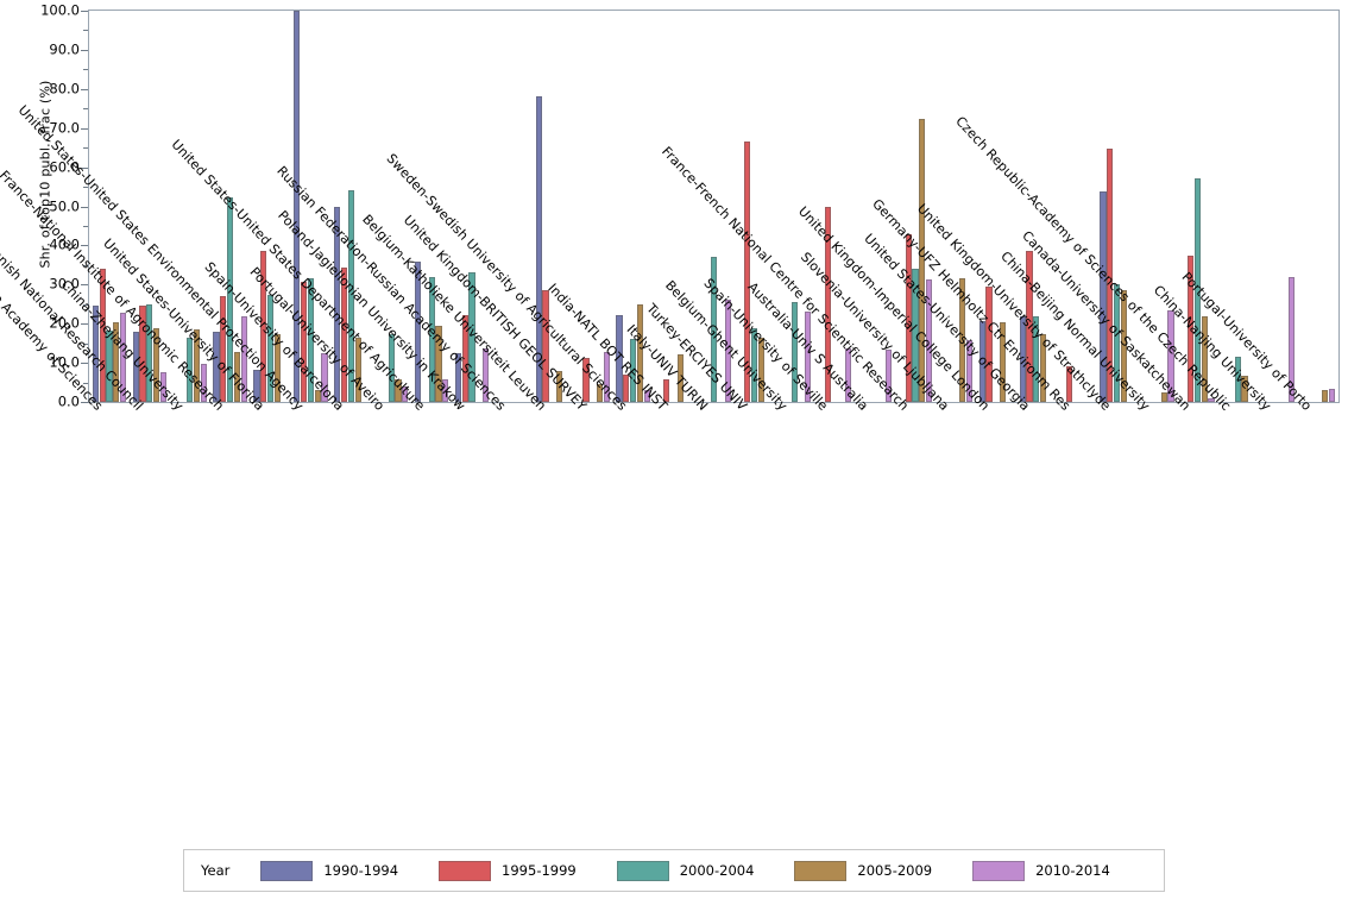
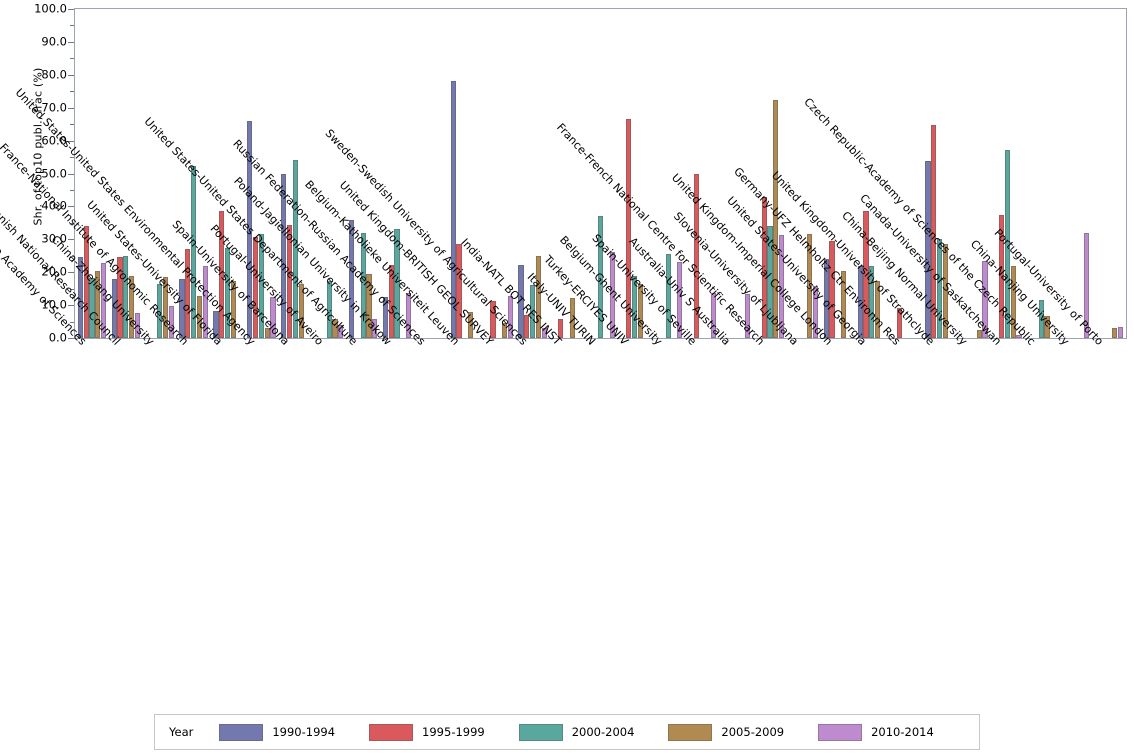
1990-1994/United States-United States Environmental Protection Agency: 100 -> 66
1990-1994/United Kingdom-Imperial College London: 21 -> 24
